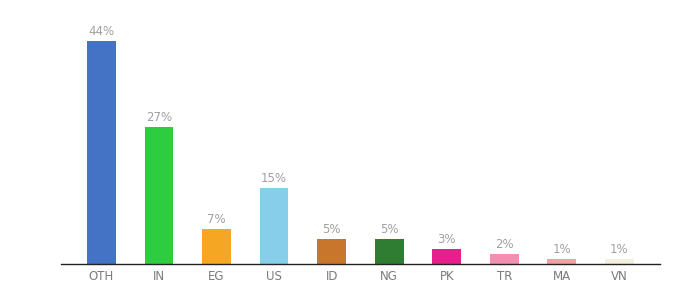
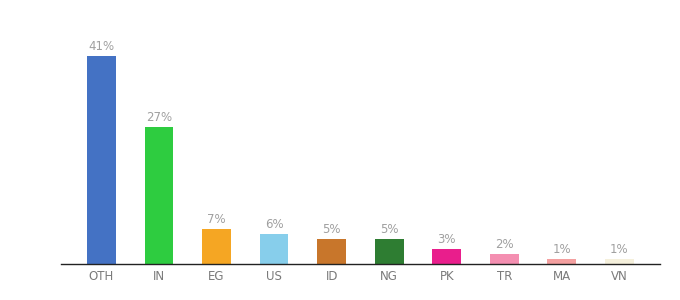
OTH: 44% -> 41%
US: 15% -> 6%
